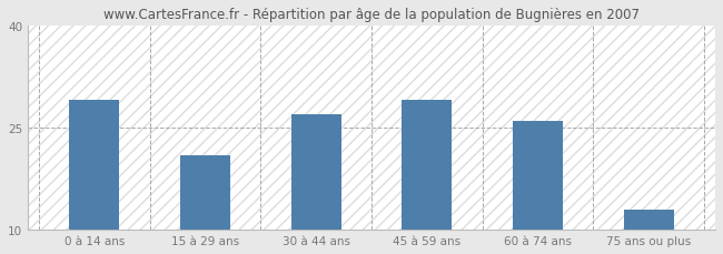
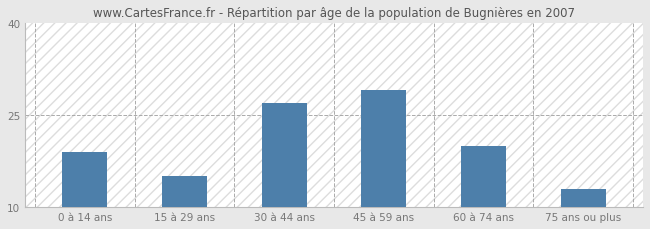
0 à 14 ans: 29 -> 19
15 à 29 ans: 21 -> 15
60 à 74 ans: 26 -> 20
